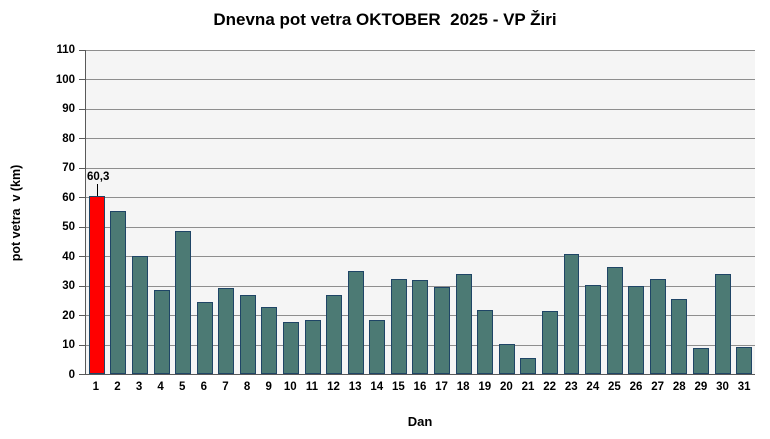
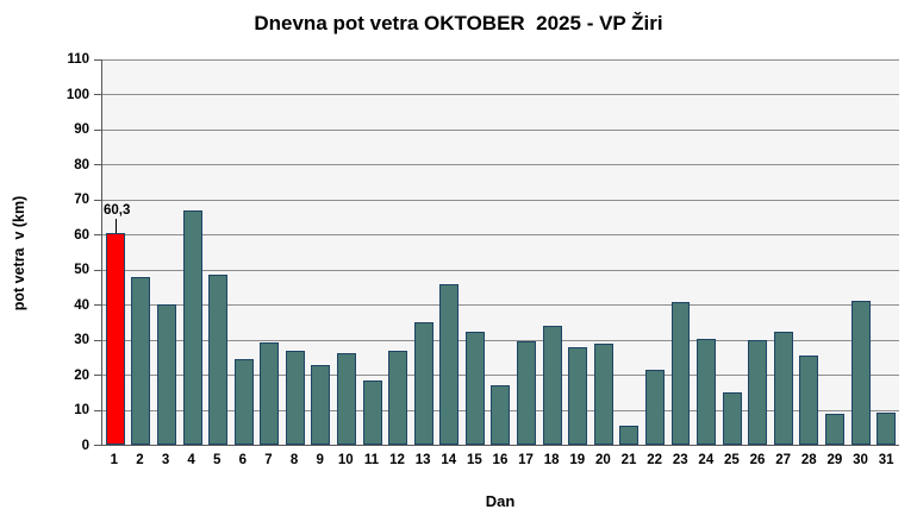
2: 55 -> 48
4: 28 -> 67
10: 18 -> 26
14: 18 -> 46
16: 32 -> 17
19: 22 -> 28
20: 10 -> 29
25: 36 -> 15
30: 34 -> 41
